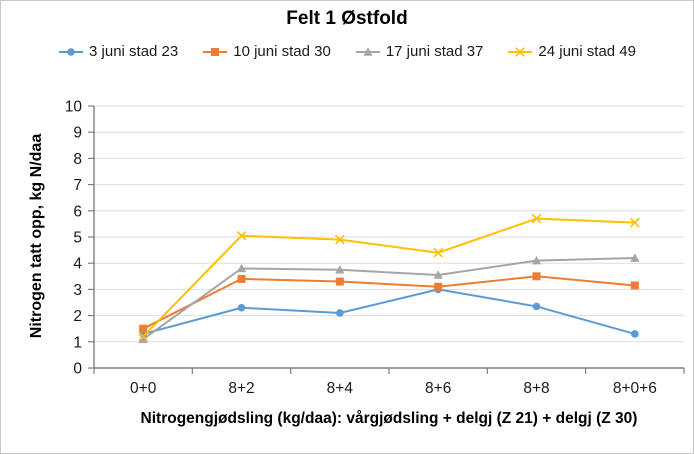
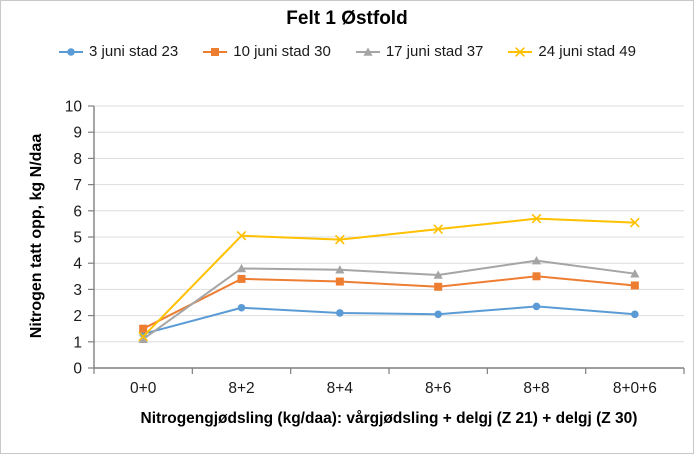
3 juni stad 23/8+6: 3.0 -> 2.0
24 juni stad 49/8+6: 4.4 -> 5.3
3 juni stad 23/8+0+6: 1.3 -> 2.0
17 juni stad 37/8+0+6: 4.2 -> 3.6
